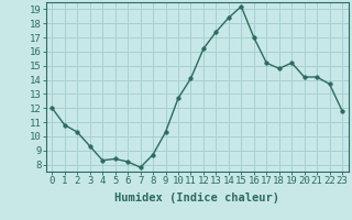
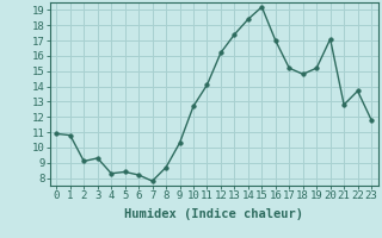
0: 12.0 -> 10.9
2: 10.3 -> 9.1
20: 14.2 -> 17.1
21: 14.2 -> 12.8
